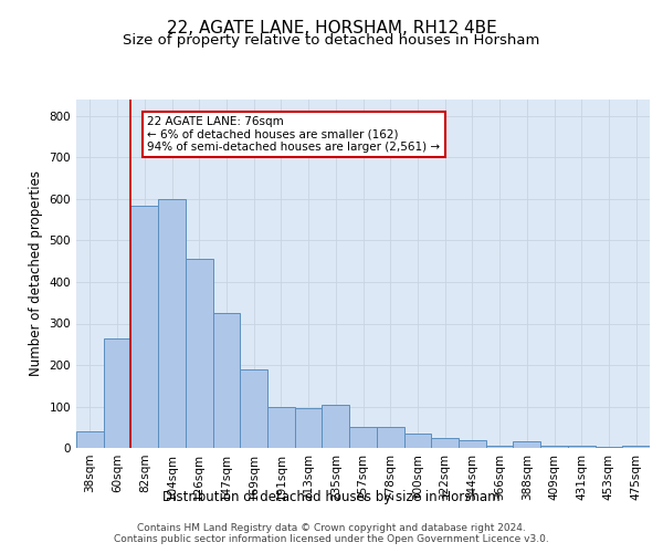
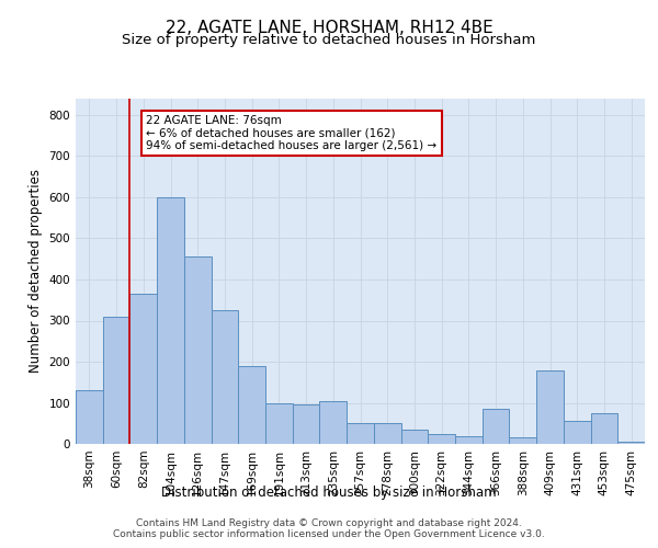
38sqm: 40 -> 130
60sqm: 265 -> 310
82sqm: 585 -> 365
366sqm: 5 -> 85
409sqm: 5 -> 180
431sqm: 5 -> 55
453sqm: 2 -> 75
